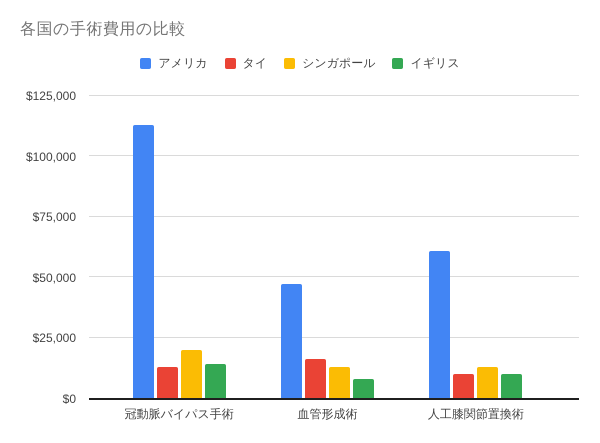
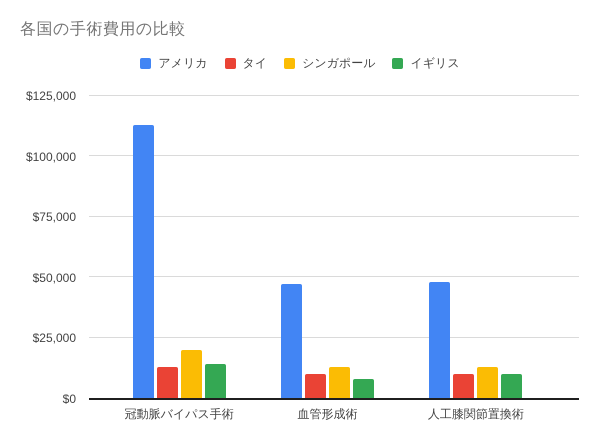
タイ/血管形成術: $16000 -> $10000
アメリカ/人工膝関節置換術: $61000 -> $48000
